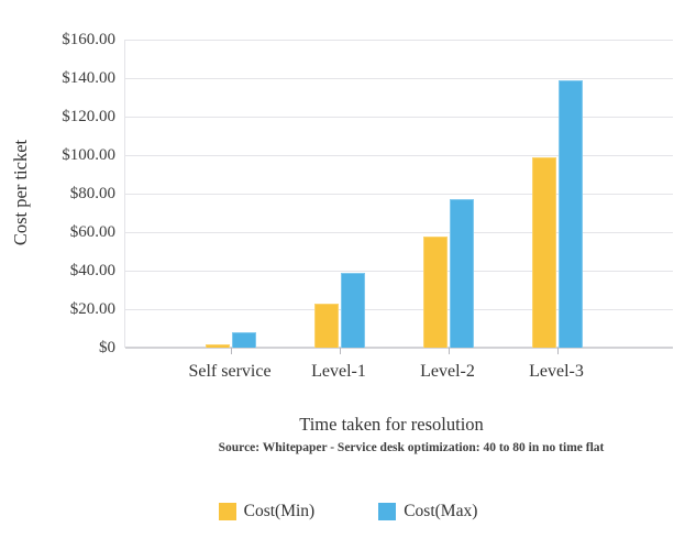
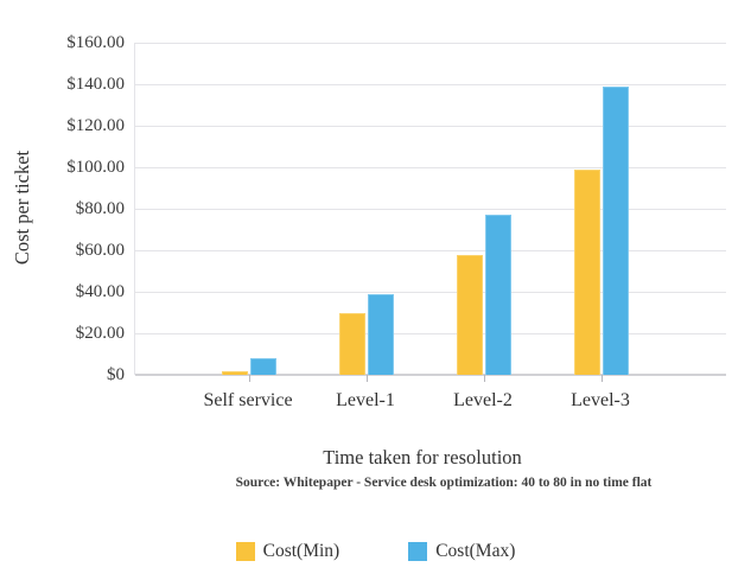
Cost(Min)/Level-1: $23 -> $30
